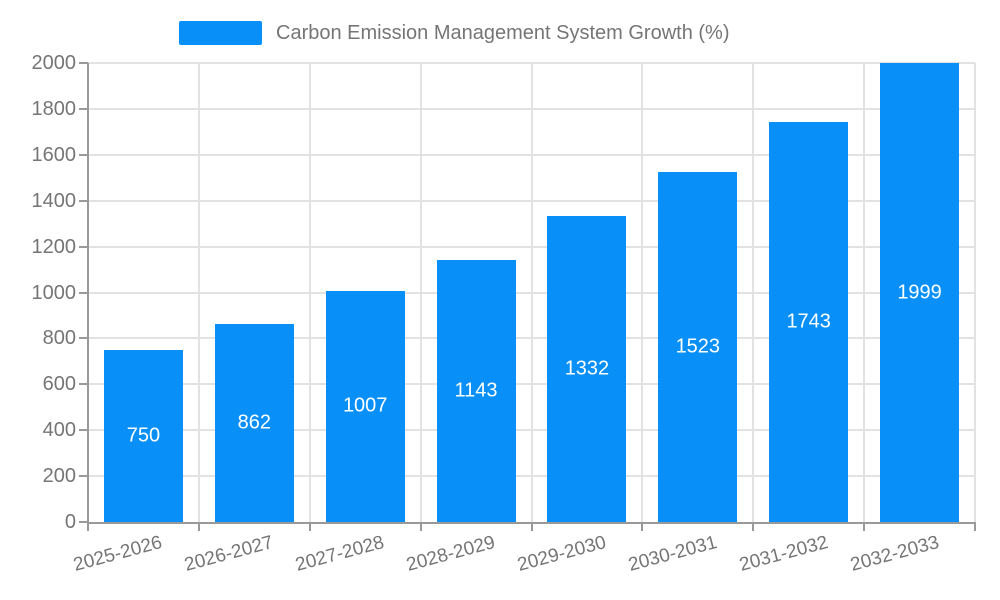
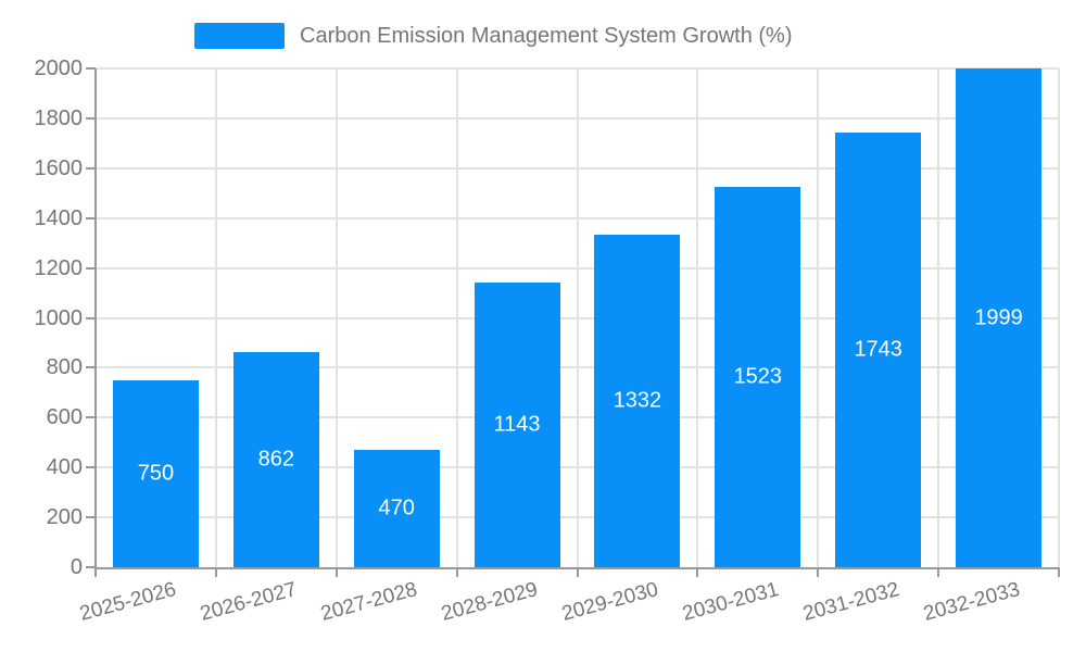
2027-2028: 1007 -> 470
